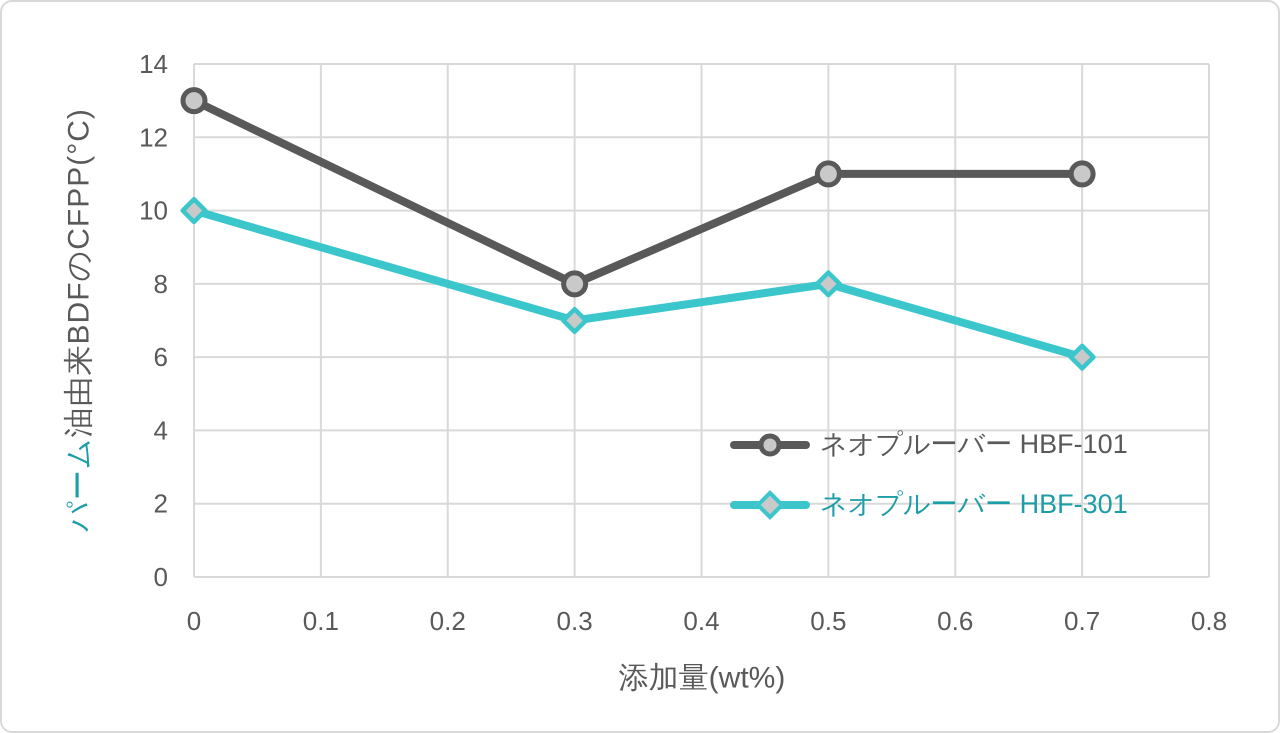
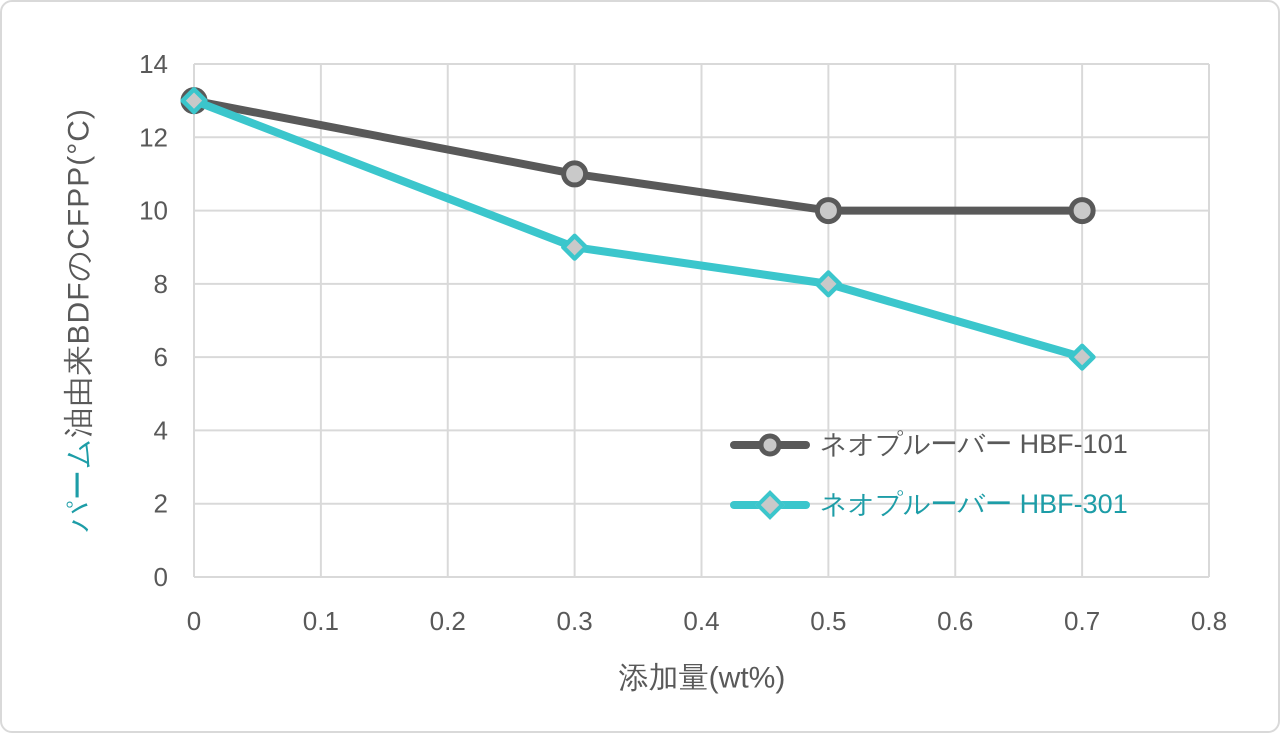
ネオプルーバー HBF-301/0: 10 -> 13
ネオプルーバー HBF-101/0.3: 8 -> 11
ネオプルーバー HBF-301/0.3: 7 -> 9
ネオプルーバー HBF-101/0.5: 11 -> 10
ネオプルーバー HBF-101/0.7: 11 -> 10
